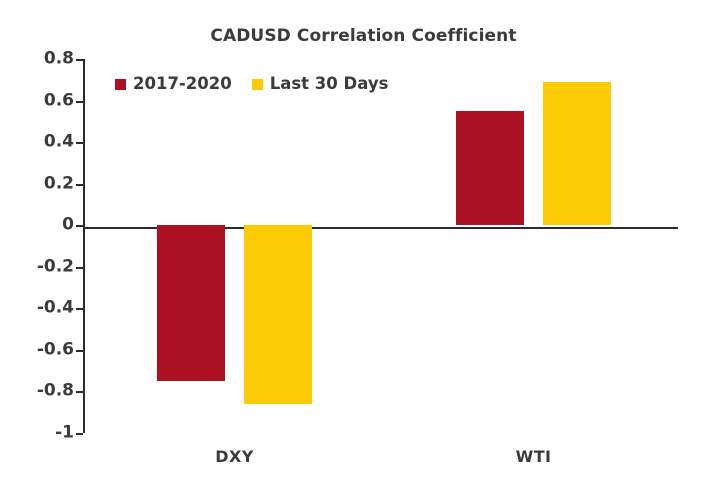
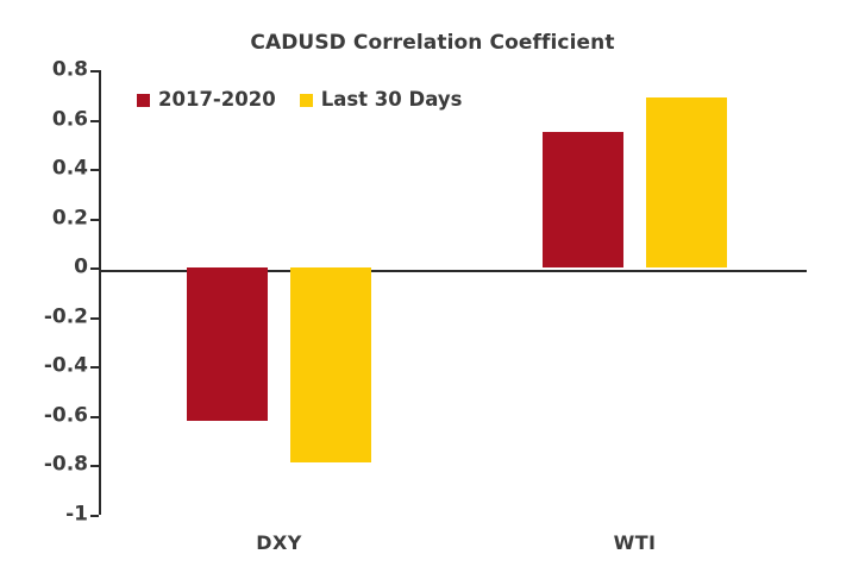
2017-2020/DXY: -0.75 -> -0.62
Last 30 Days/DXY: -0.86 -> -0.79
